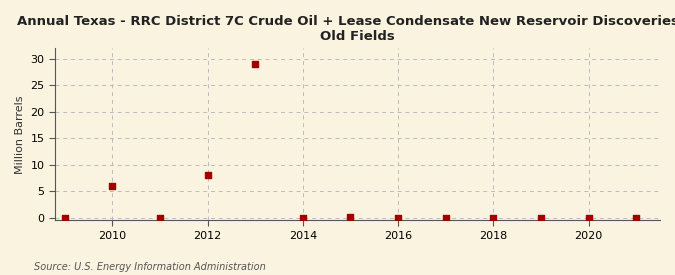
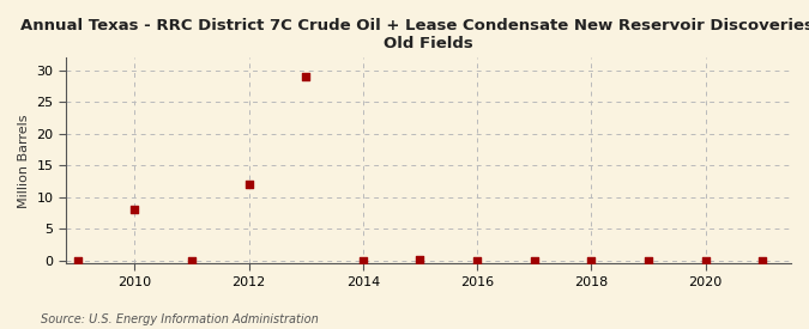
2010: 6.0 -> 8.0
2012: 8.0 -> 12.0
